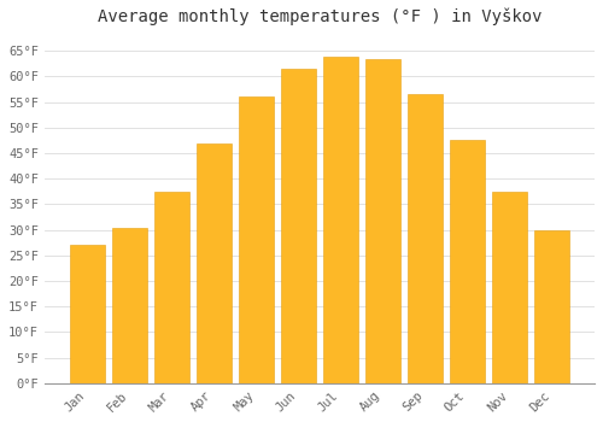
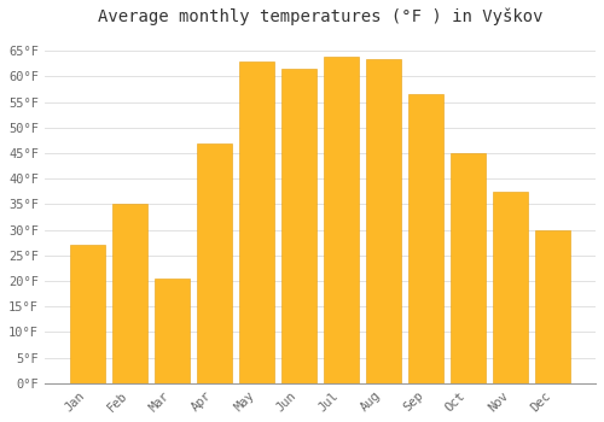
Feb: 30.5°F -> 35.0°F
Mar: 37.5°F -> 20.5°F
May: 56.0°F -> 63.0°F
Oct: 47.5°F -> 45.0°F
